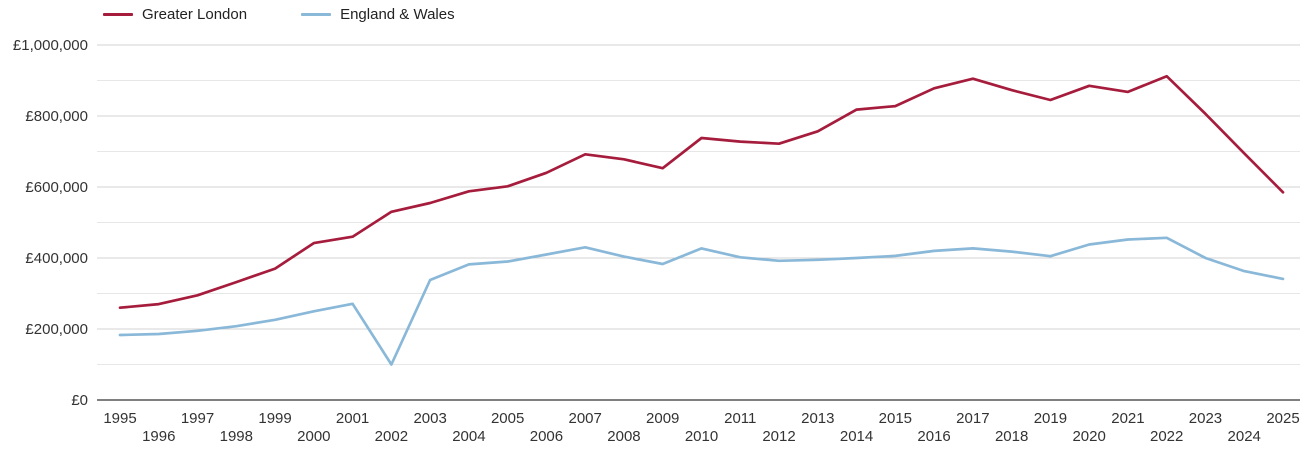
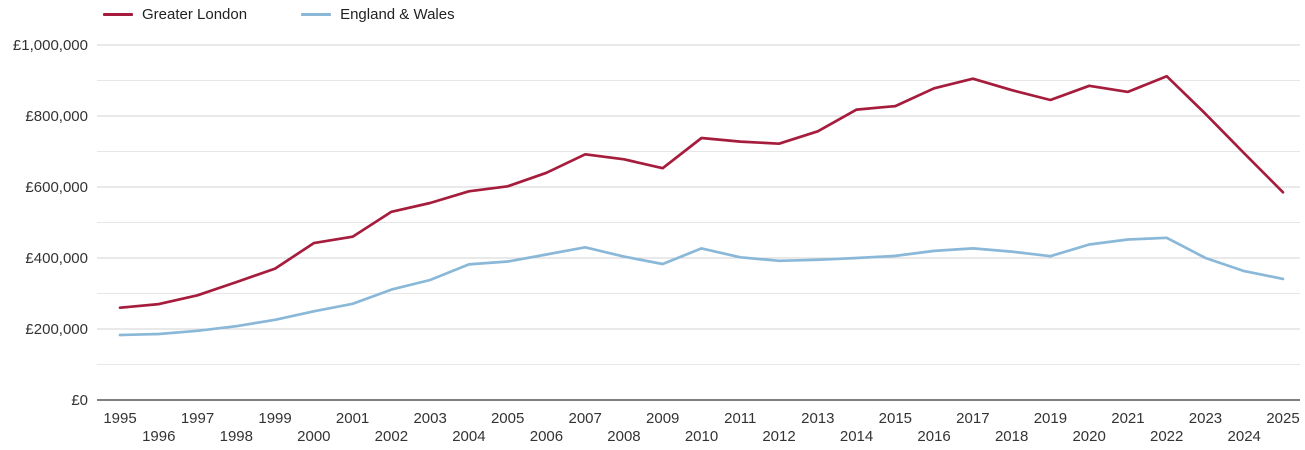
England & Wales/2002: £100000 -> £310000
